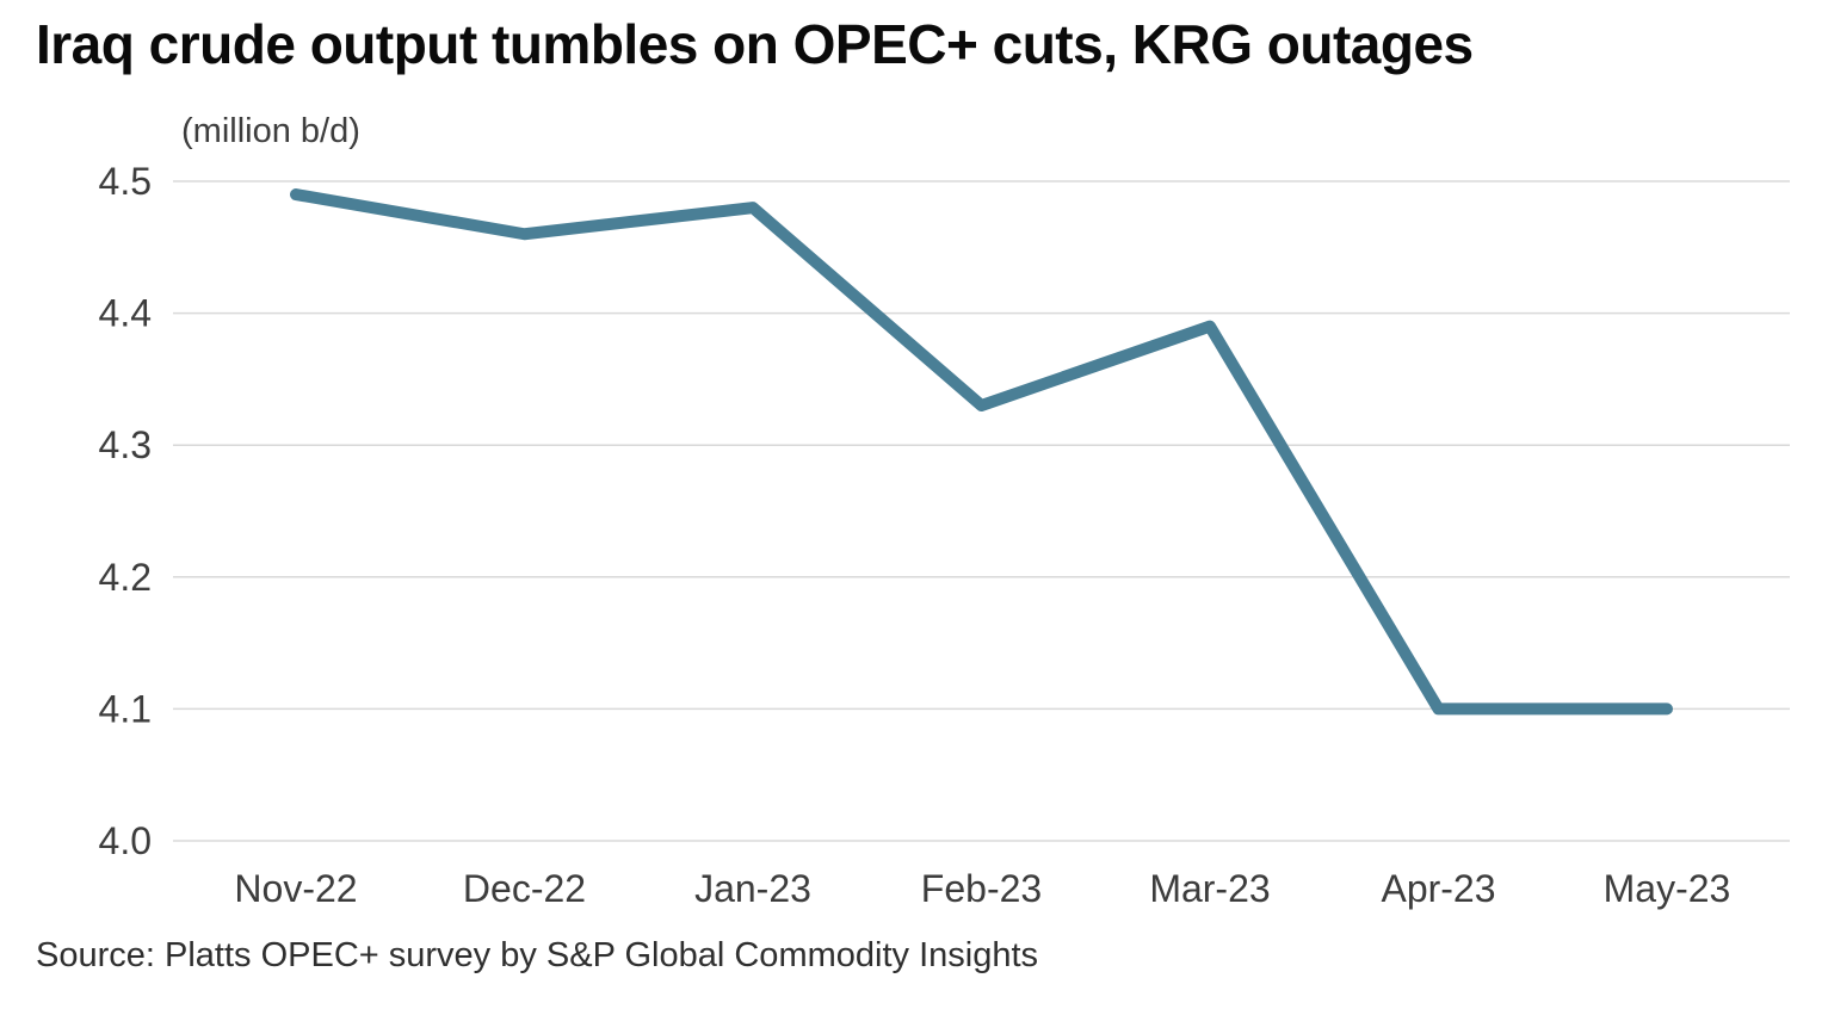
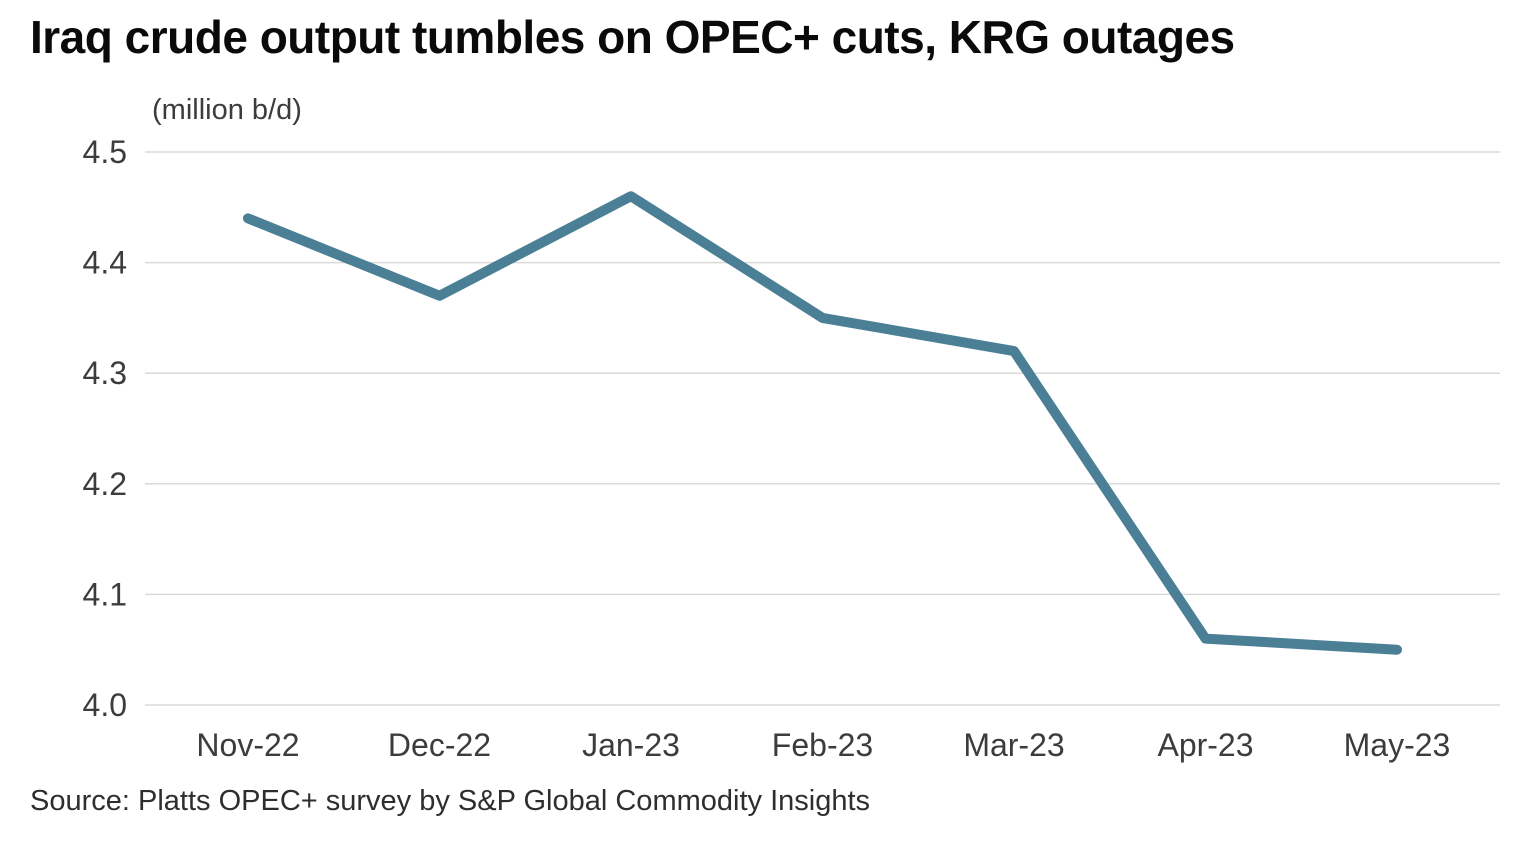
Nov-22: 4.49 -> 4.44
Dec-22: 4.46 -> 4.37
Jan-23: 4.48 -> 4.46
Feb-23: 4.33 -> 4.35
Mar-23: 4.39 -> 4.32
Apr-23: 4.10 -> 4.06
May-23: 4.10 -> 4.05
